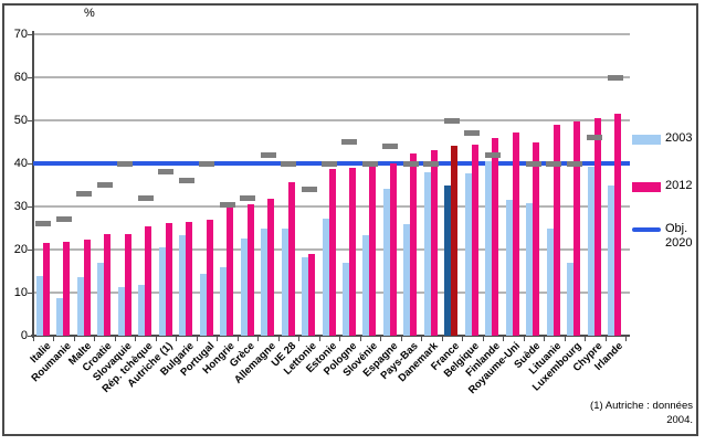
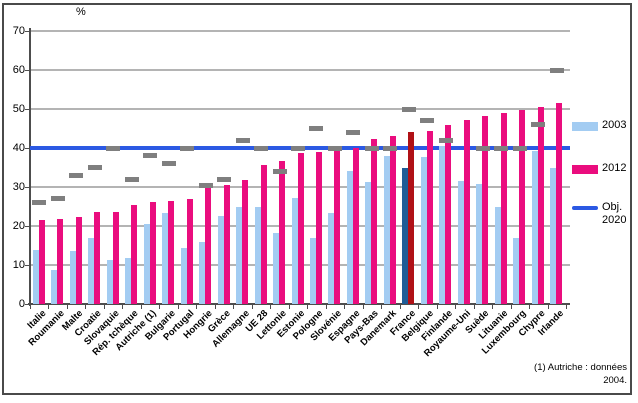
2012/Lettonie: 19 -> 37
2003/Pays-Bas: 26 -> 31
2012/Suède: 45 -> 48
